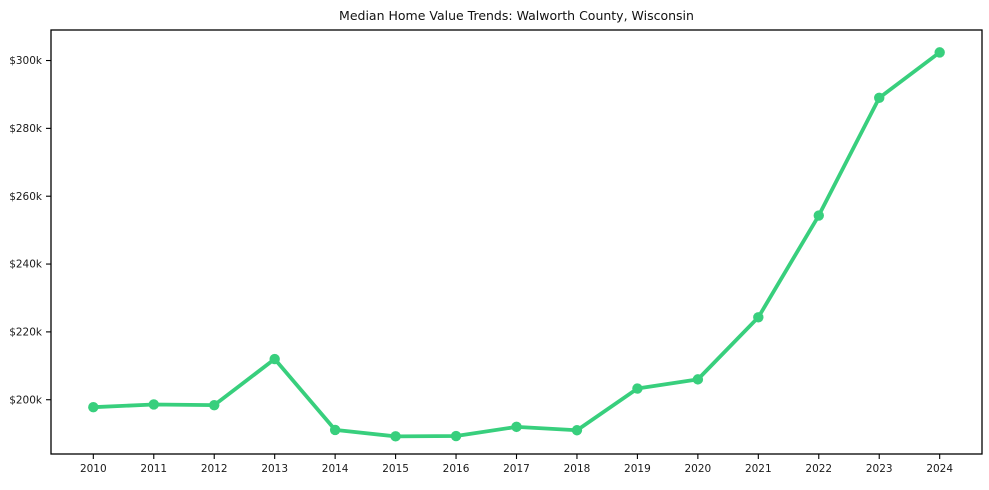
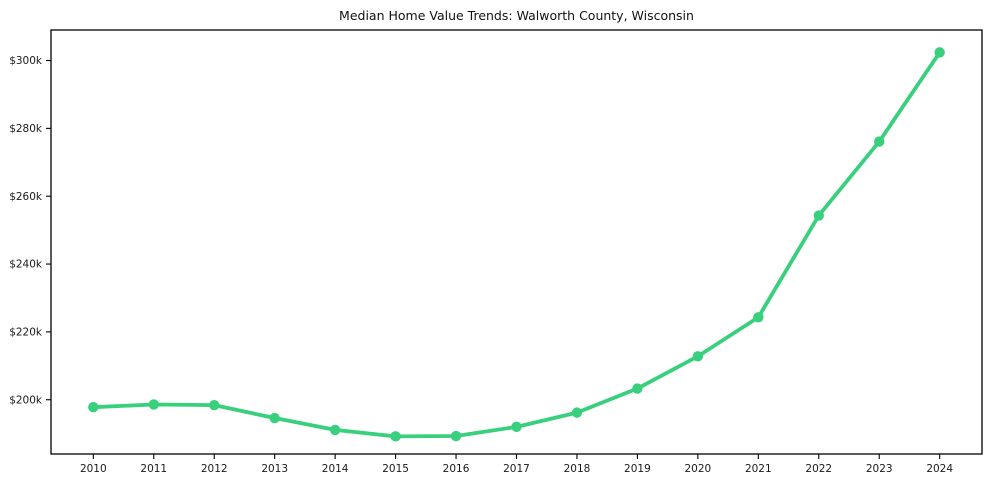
2013: $212k -> $195k
2018: $191k -> $196k
2020: $206k -> $213k
2023: $289k -> $276k
